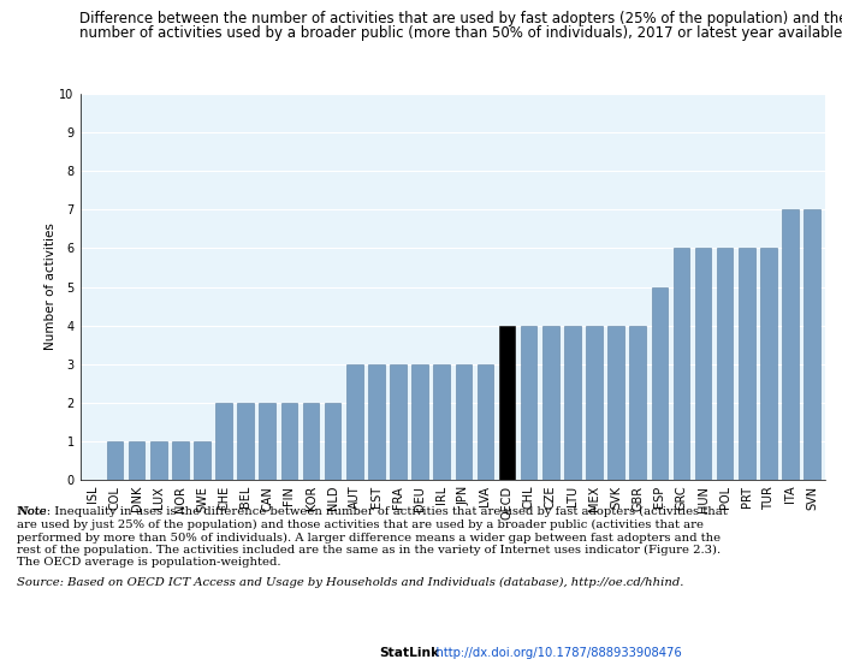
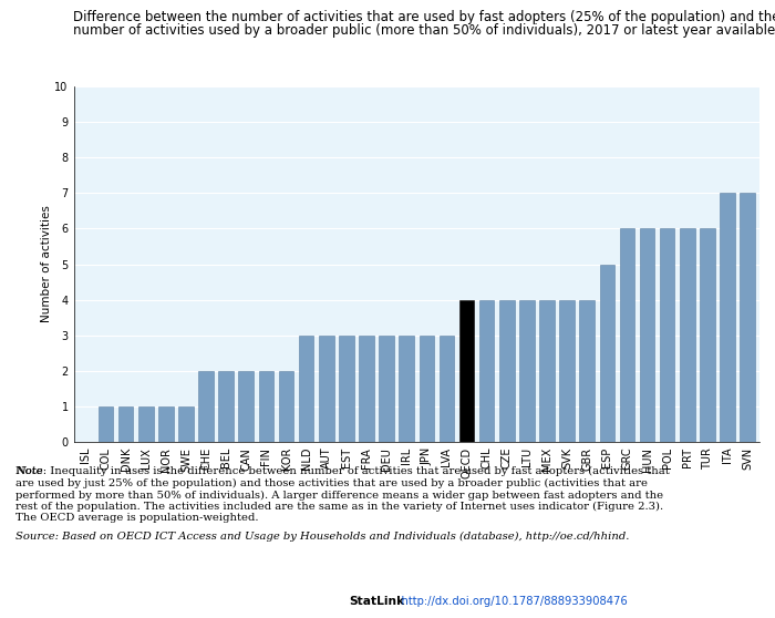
NLD: 2 -> 3
